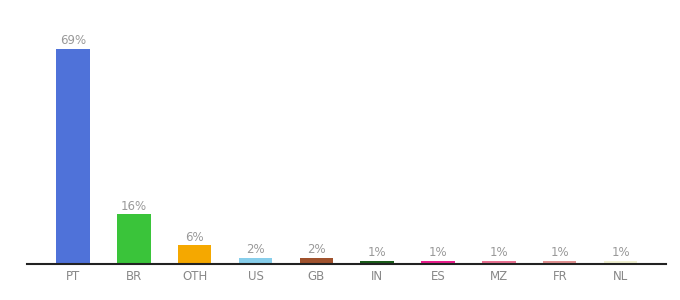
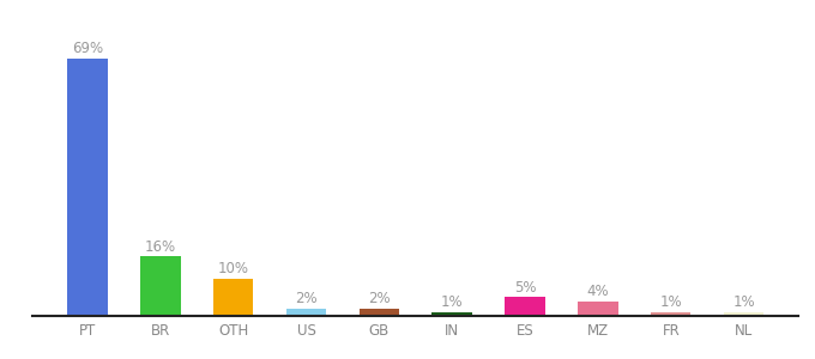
OTH: 6% -> 10%
ES: 1% -> 5%
MZ: 1% -> 4%
